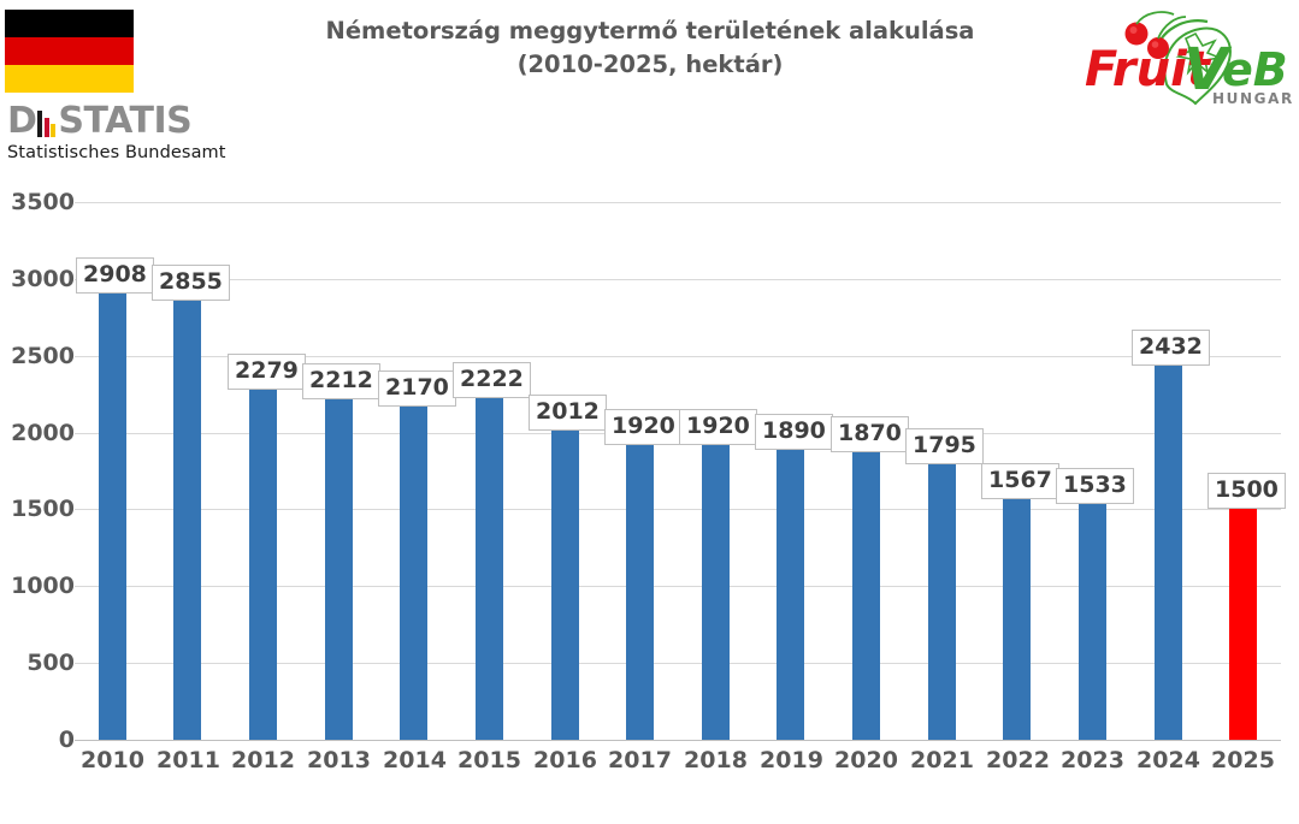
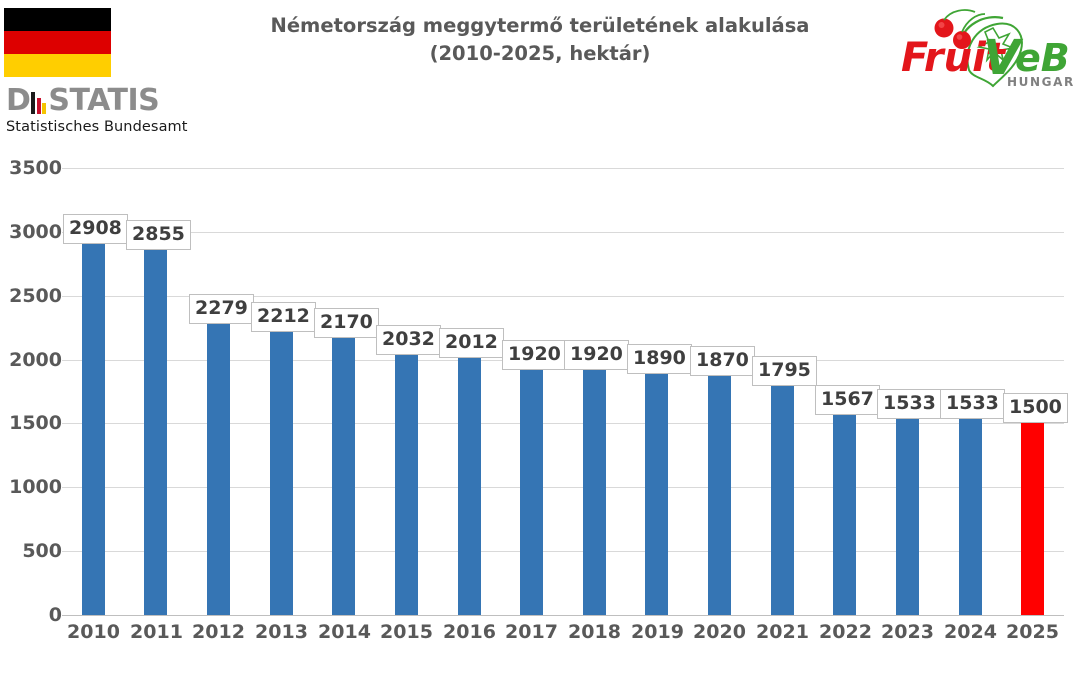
2015: 2222 -> 2032
2024: 2432 -> 1533
